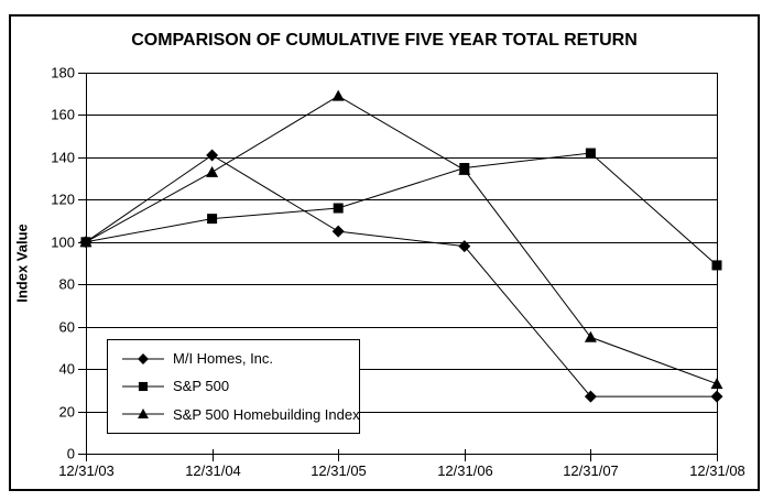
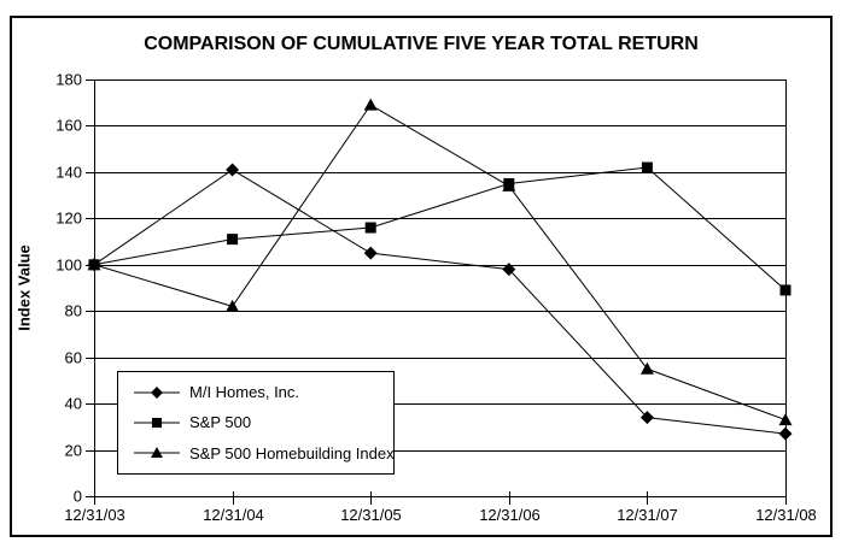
S&P 500 Homebuilding Index/12/31/04: 133 -> 82
M/I Homes, Inc./12/31/07: 27 -> 34
